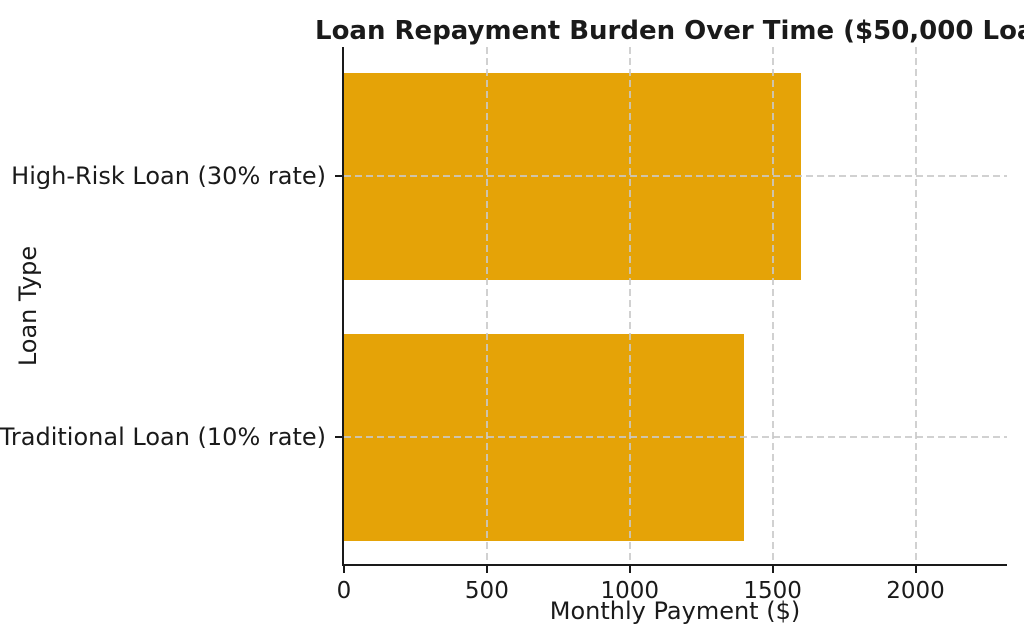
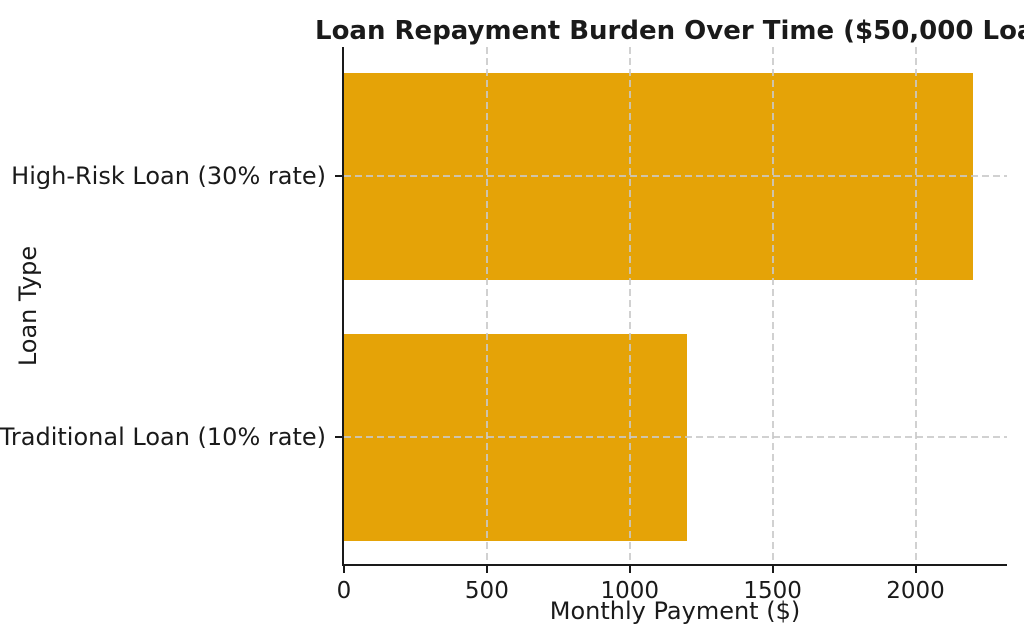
High-Risk Loan (30% rate): 1600 -> 2200
Traditional Loan (10% rate): 1400 -> 1200
